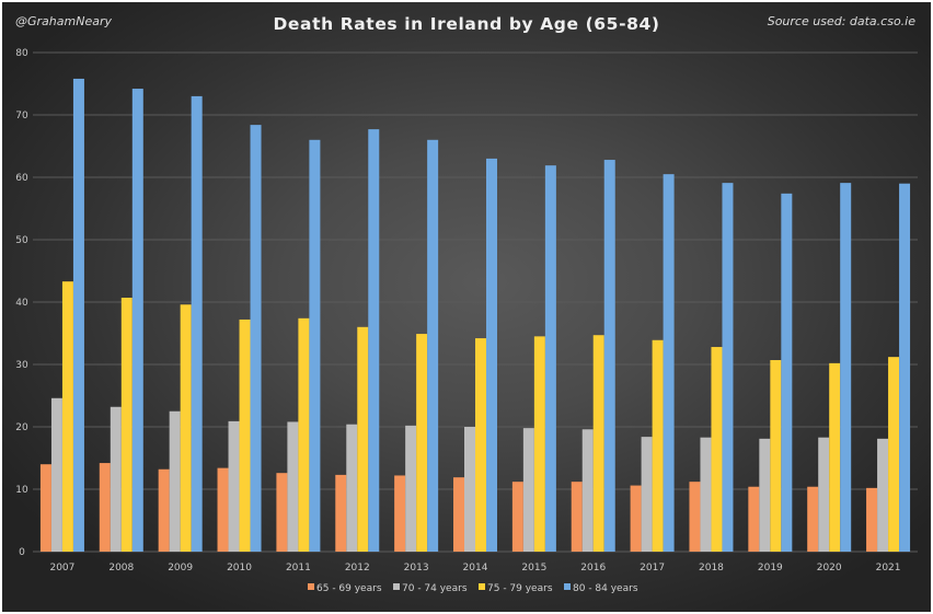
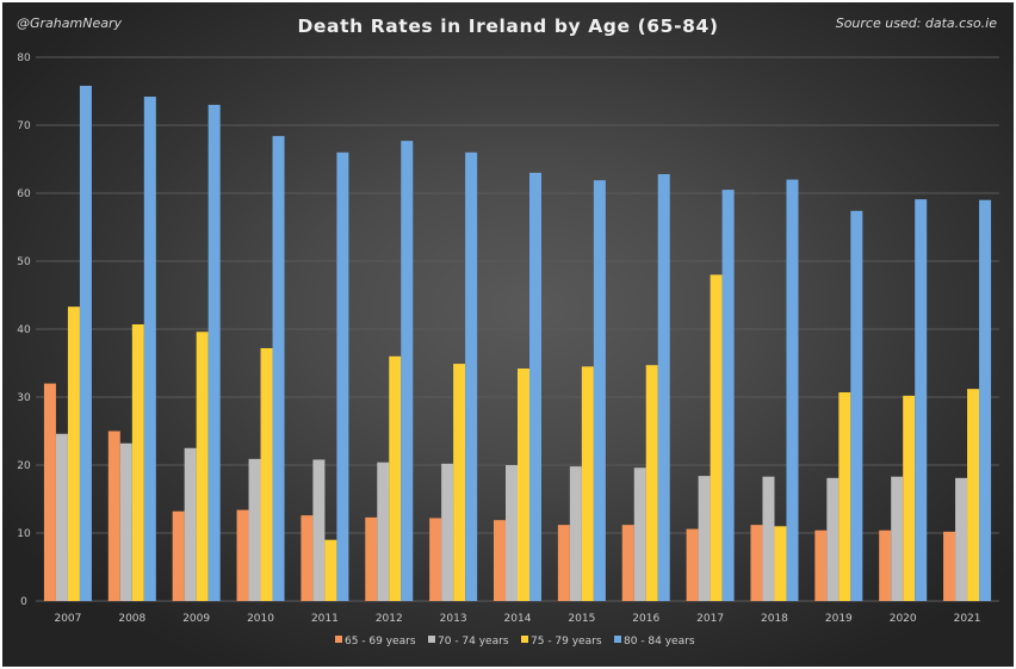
65 - 69 years/2007: 14 -> 32
65 - 69 years/2008: 14 -> 25
75 - 79 years/2011: 37 -> 9
75 - 79 years/2017: 34 -> 48
75 - 79 years/2018: 33 -> 11
80 - 84 years/2018: 59 -> 62
